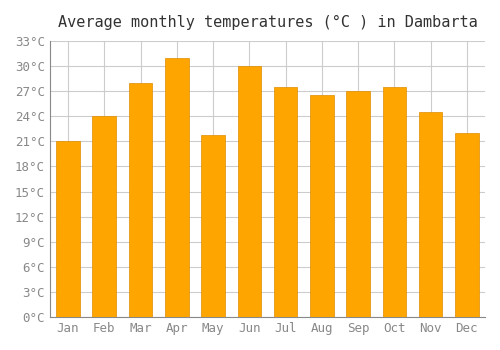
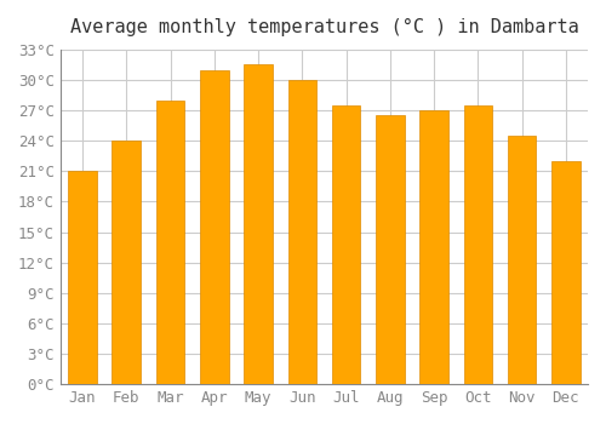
May: 21.8°C -> 31.5°C
